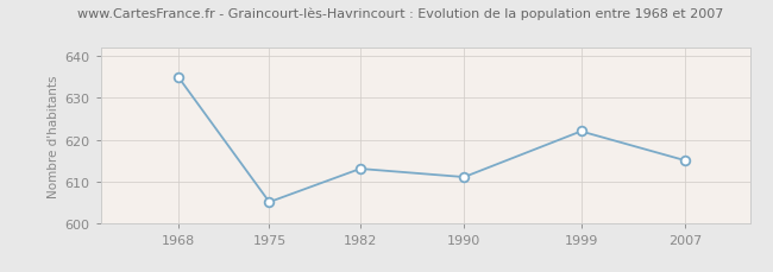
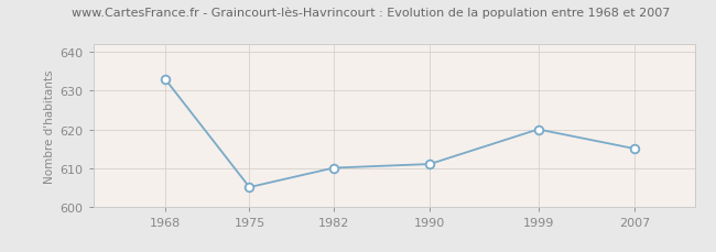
1968: 635 -> 633
1982: 613 -> 610
1999: 622 -> 620
